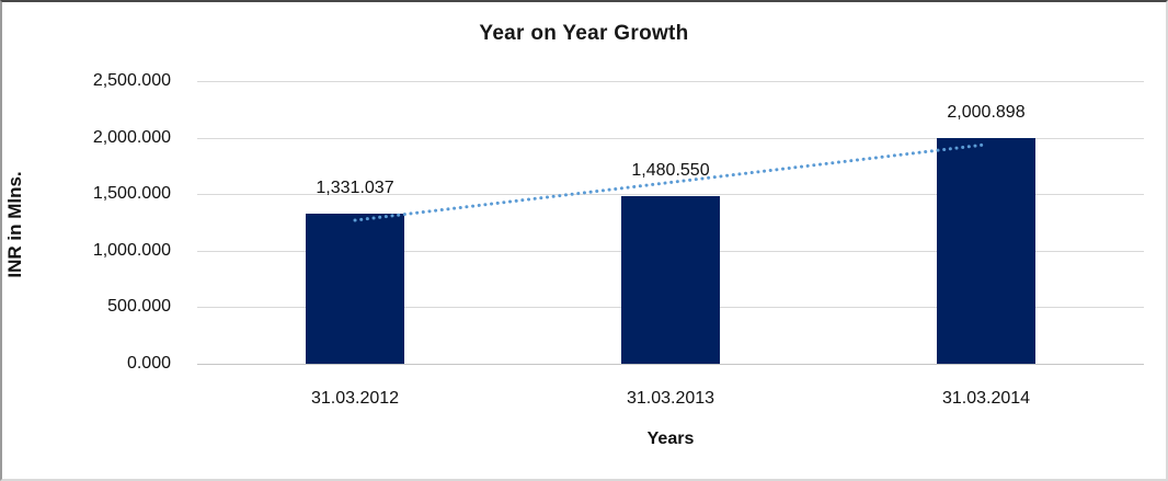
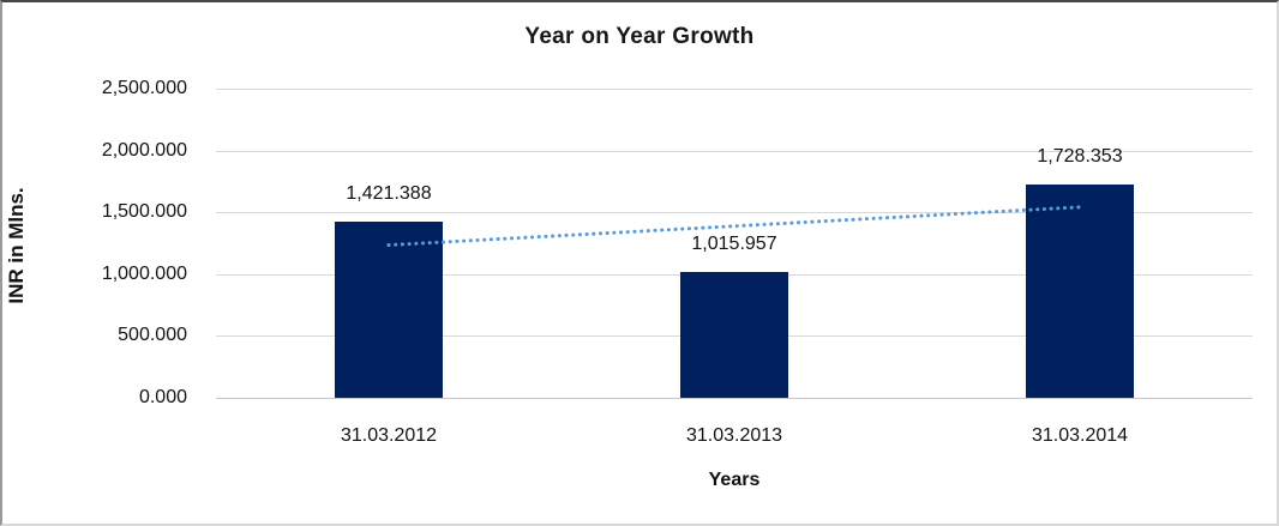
31.03.2012: 1,331.037 -> 1,421.388
31.03.2013: 1,480.550 -> 1,015.957
31.03.2014: 2,000.898 -> 1,728.353
